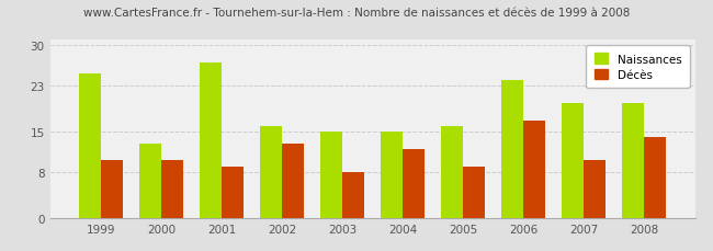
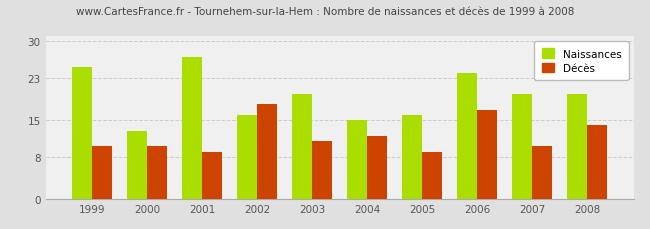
Décès/2002: 13 -> 18
Naissances/2003: 15 -> 20
Décès/2003: 8 -> 11
